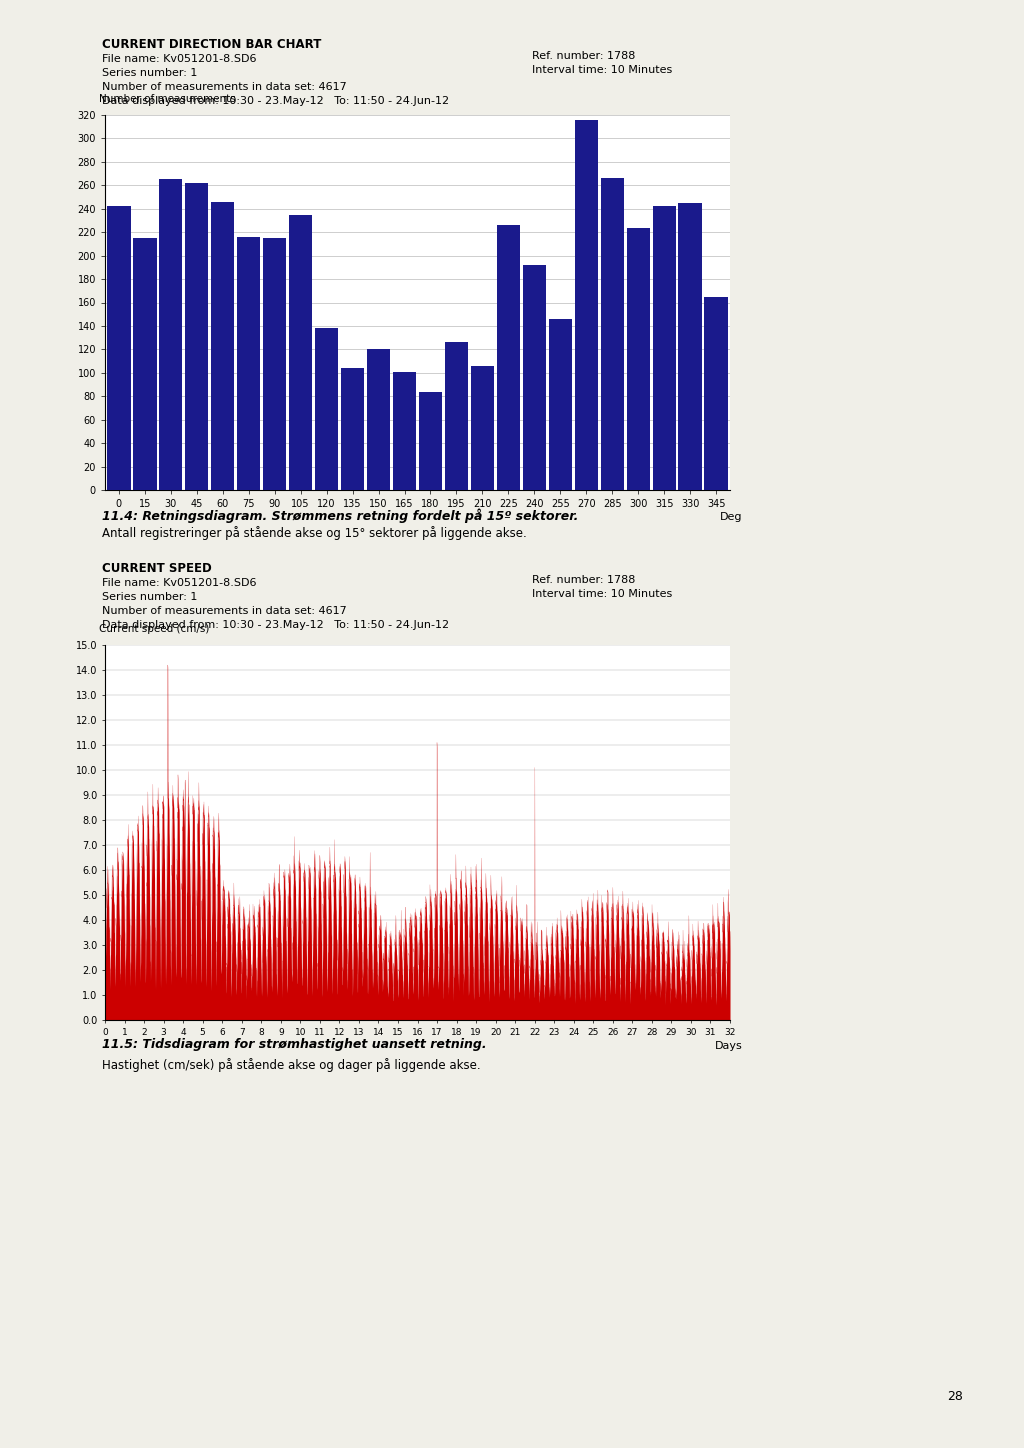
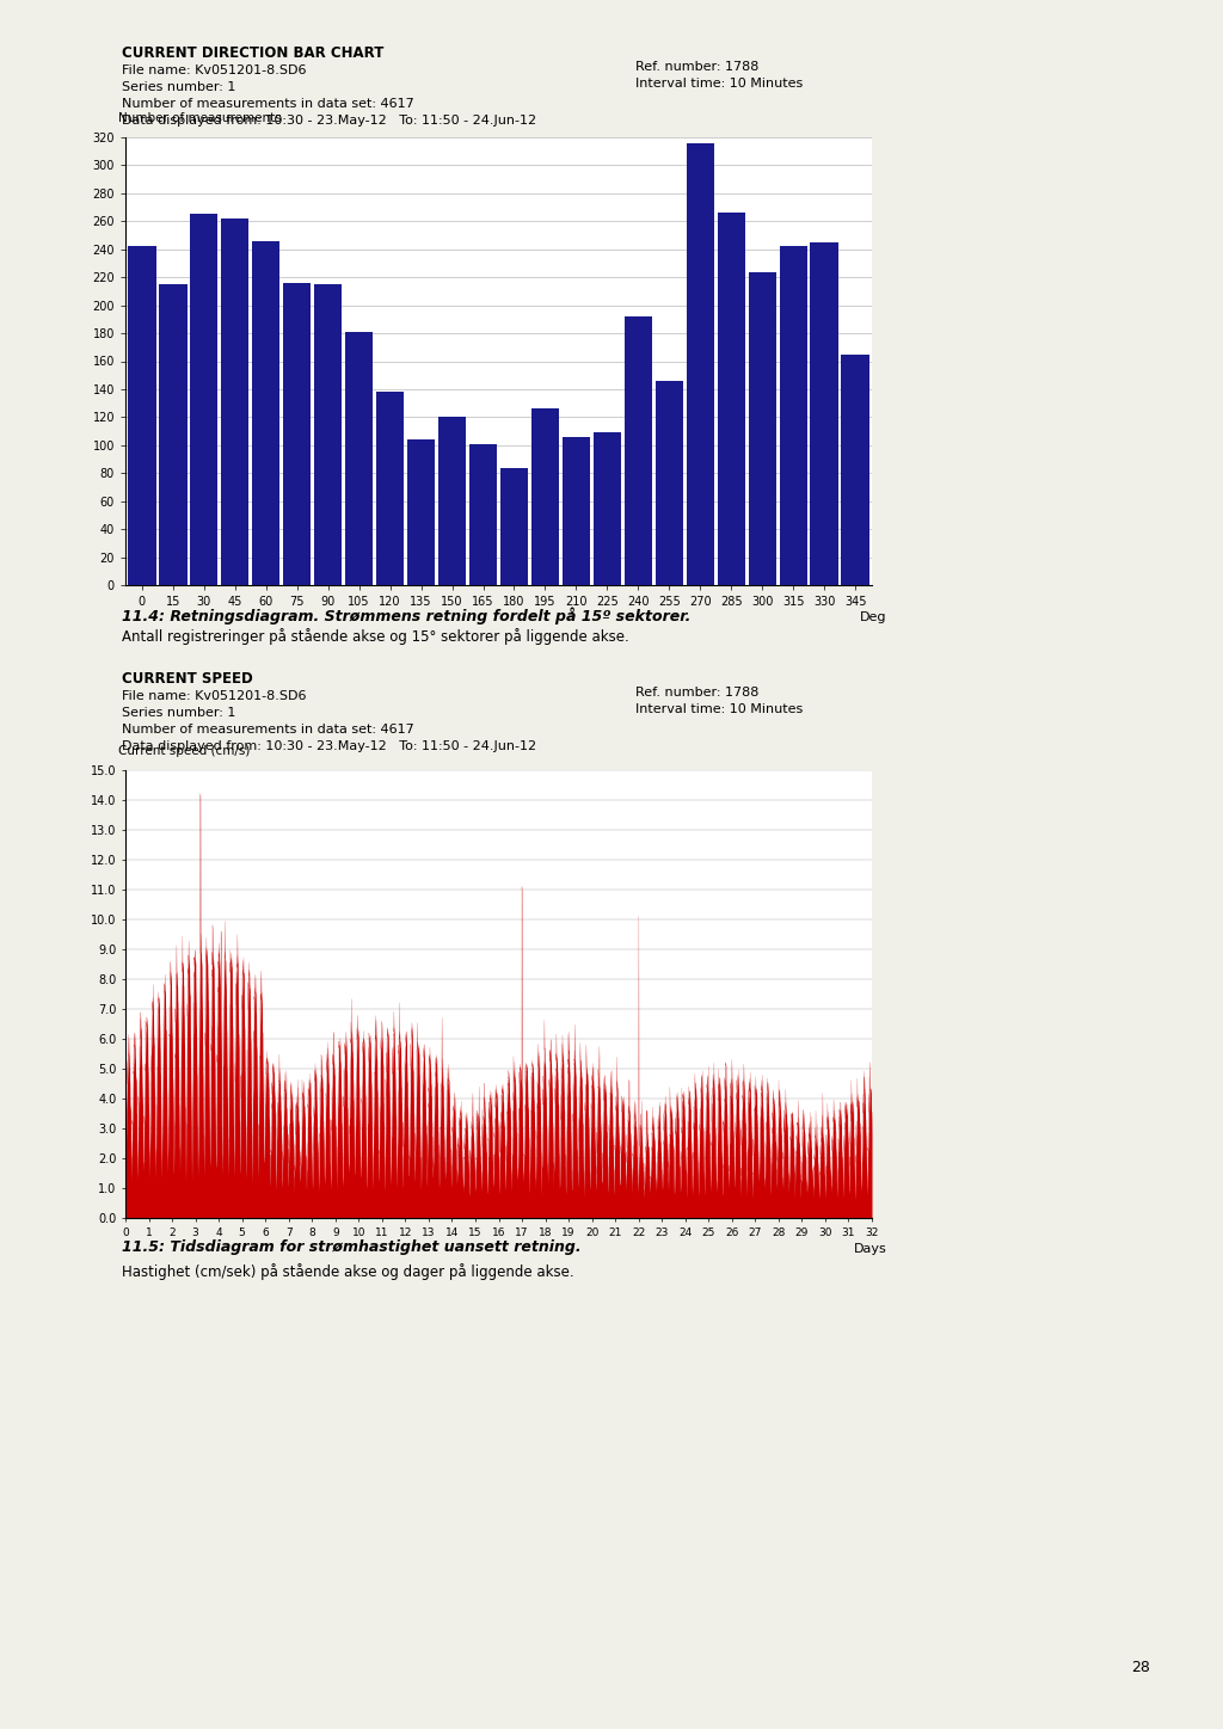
105: 235 -> 181
225: 226 -> 109
